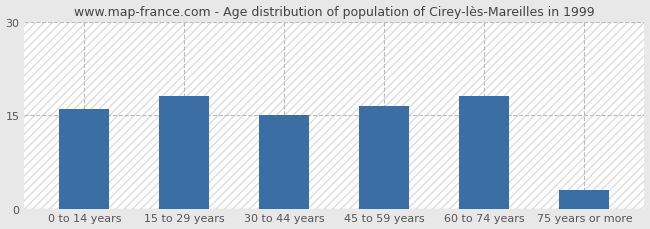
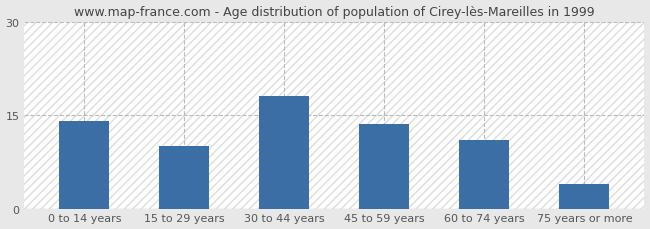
0 to 14 years: 16.0 -> 14.0
15 to 29 years: 18.0 -> 10.0
30 to 44 years: 15.0 -> 18.0
45 to 59 years: 16.5 -> 13.6
60 to 74 years: 18.0 -> 11.0
75 years or more: 3.0 -> 4.0
